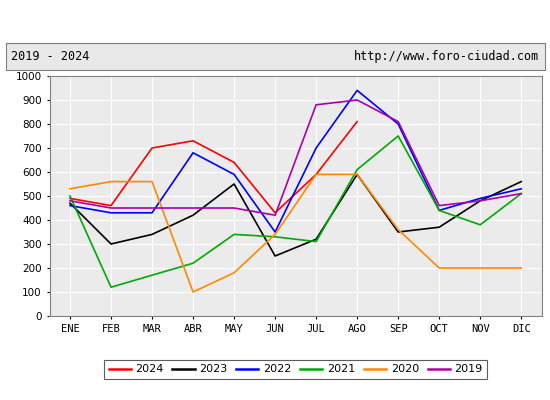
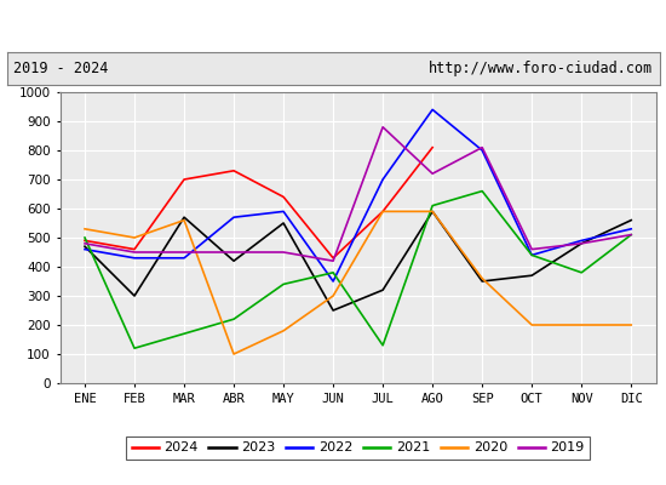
2020/FEB: 560 -> 500
2023/MAR: 340 -> 570
2022/ABR: 680 -> 570
2021/JUN: 330 -> 380
2020/JUN: 340 -> 300
2021/JUL: 310 -> 130
2019/AGO: 900 -> 720
2021/SEP: 750 -> 660
